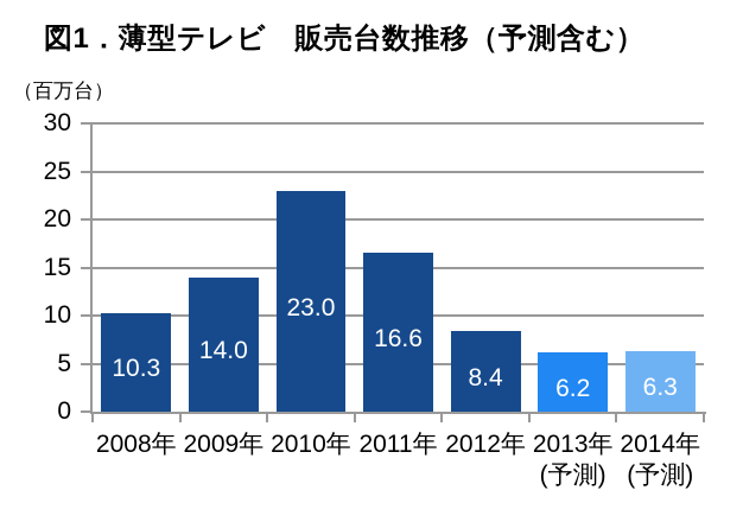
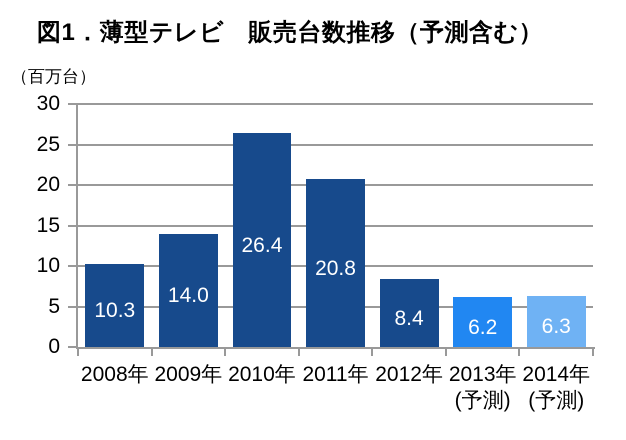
2010年: 23.0 -> 26.4
2011年: 16.6 -> 20.8
